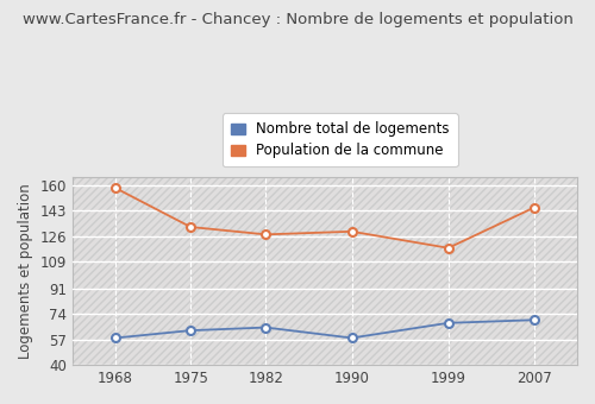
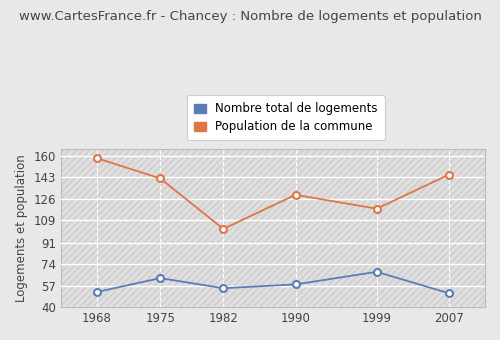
Nombre total de logements/1968: 58 -> 52
Population de la commune/1975: 132 -> 142
Nombre total de logements/1982: 65 -> 55
Population de la commune/1982: 127 -> 102
Nombre total de logements/2007: 70 -> 51
